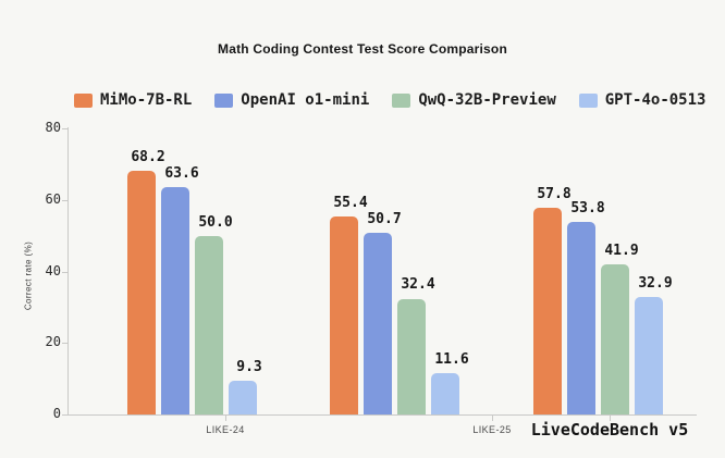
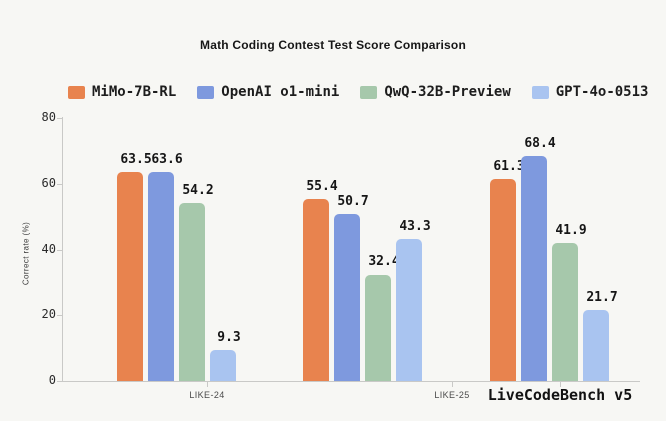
MiMo-7B-RL/LIKE-24: 68.2 -> 63.5
QwQ-32B-Preview/LIKE-24: 50.0 -> 54.2
GPT-4o-0513/LIKE-25: 11.6 -> 43.3
MiMo-7B-RL/LiveCodeBench v5: 57.8 -> 61.3
OpenAI o1-mini/LiveCodeBench v5: 53.8 -> 68.4
GPT-4o-0513/LiveCodeBench v5: 32.9 -> 21.7
